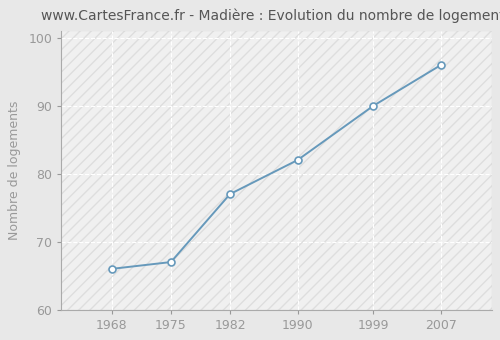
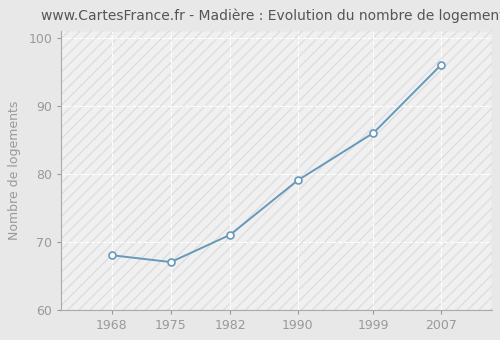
1968: 66 -> 68
1982: 77 -> 71
1990: 82 -> 79
1999: 90 -> 86
